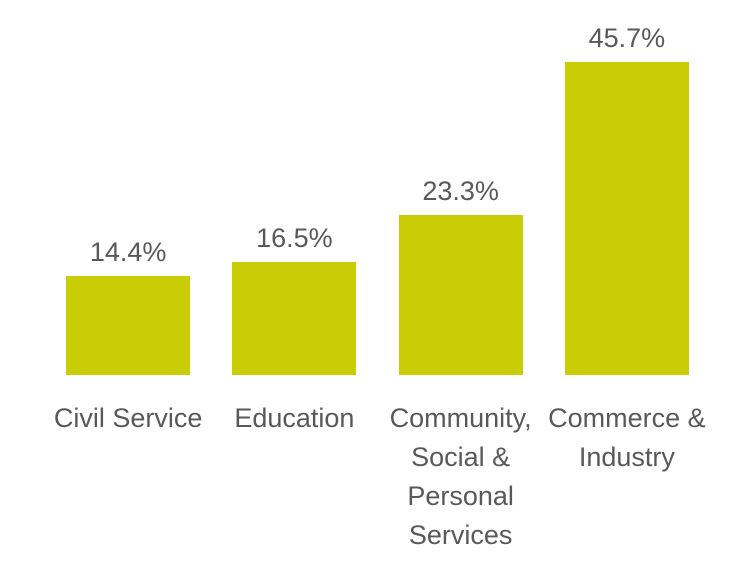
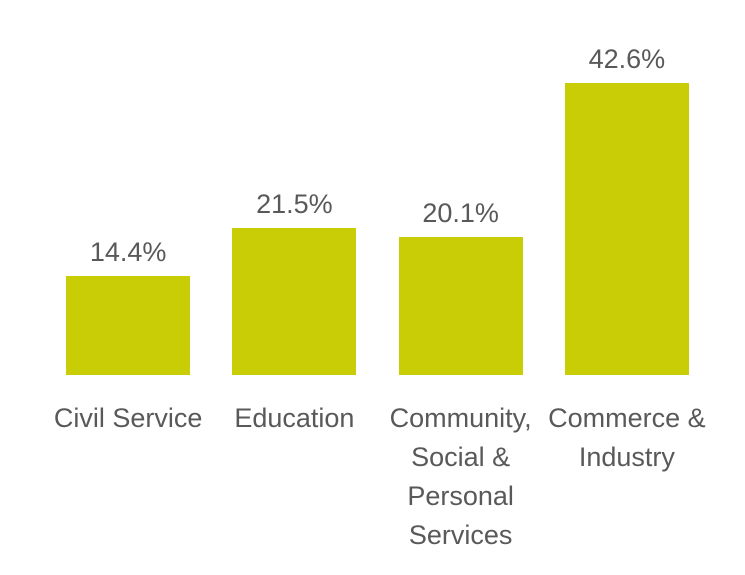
Education: 16.5% -> 21.5%
Community, Social & Personal Services: 23.3% -> 20.1%
Commerce & Industry: 45.7% -> 42.6%
